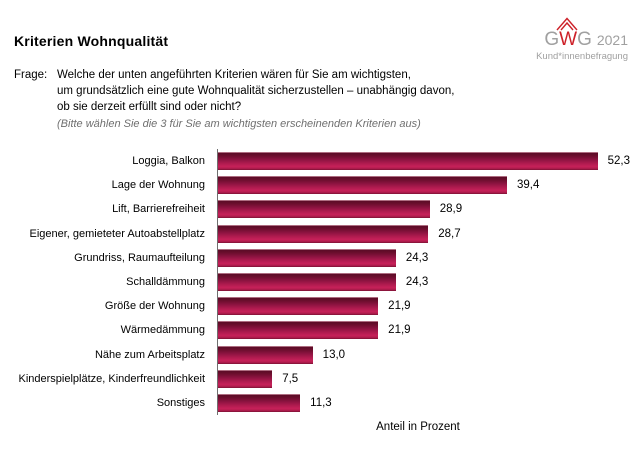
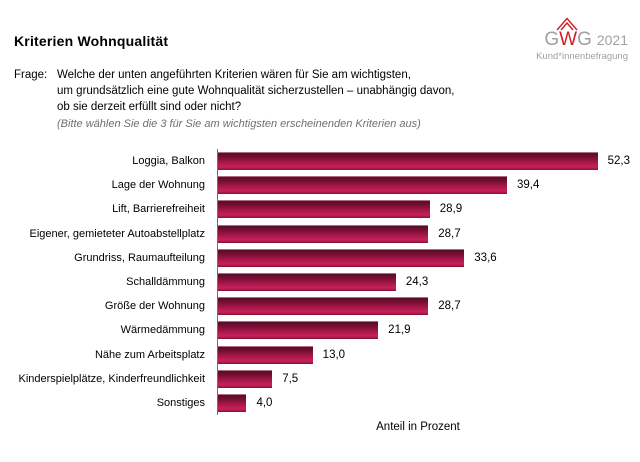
Grundriss, Raumaufteilung: 24,3 -> 33,6
Größe der Wohnung: 21,9 -> 28,7
Sonstiges: 11,3 -> 4,0
